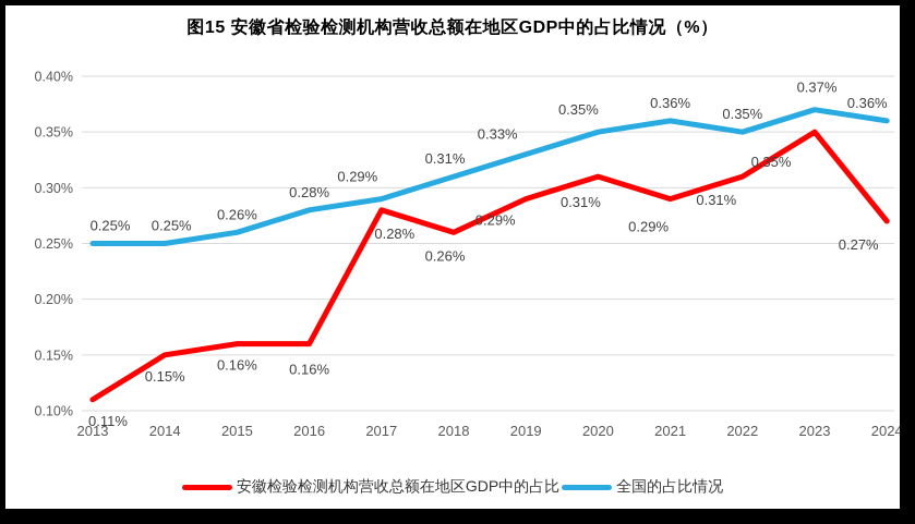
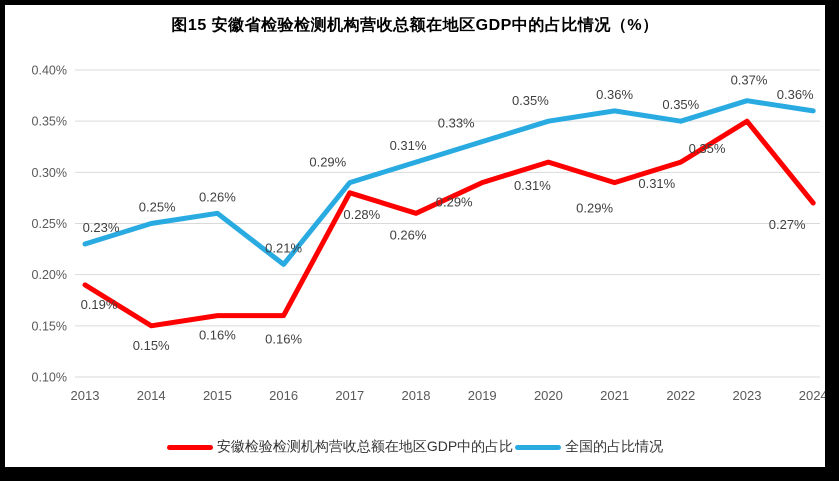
安徽检验检测机构营收总额在地区GDP中的占比/2013: 0.11% -> 0.19%
全国的占比情况/2013: 0.25% -> 0.23%
全国的占比情况/2016: 0.28% -> 0.21%
